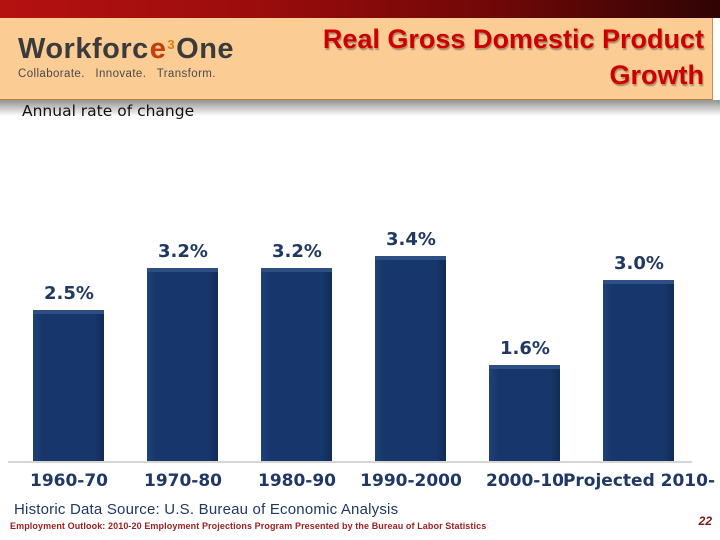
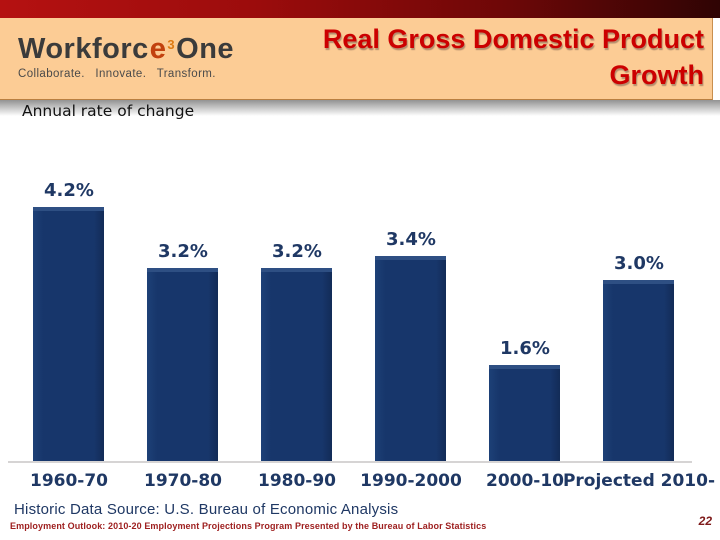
1960-70: 2.5% -> 4.2%
